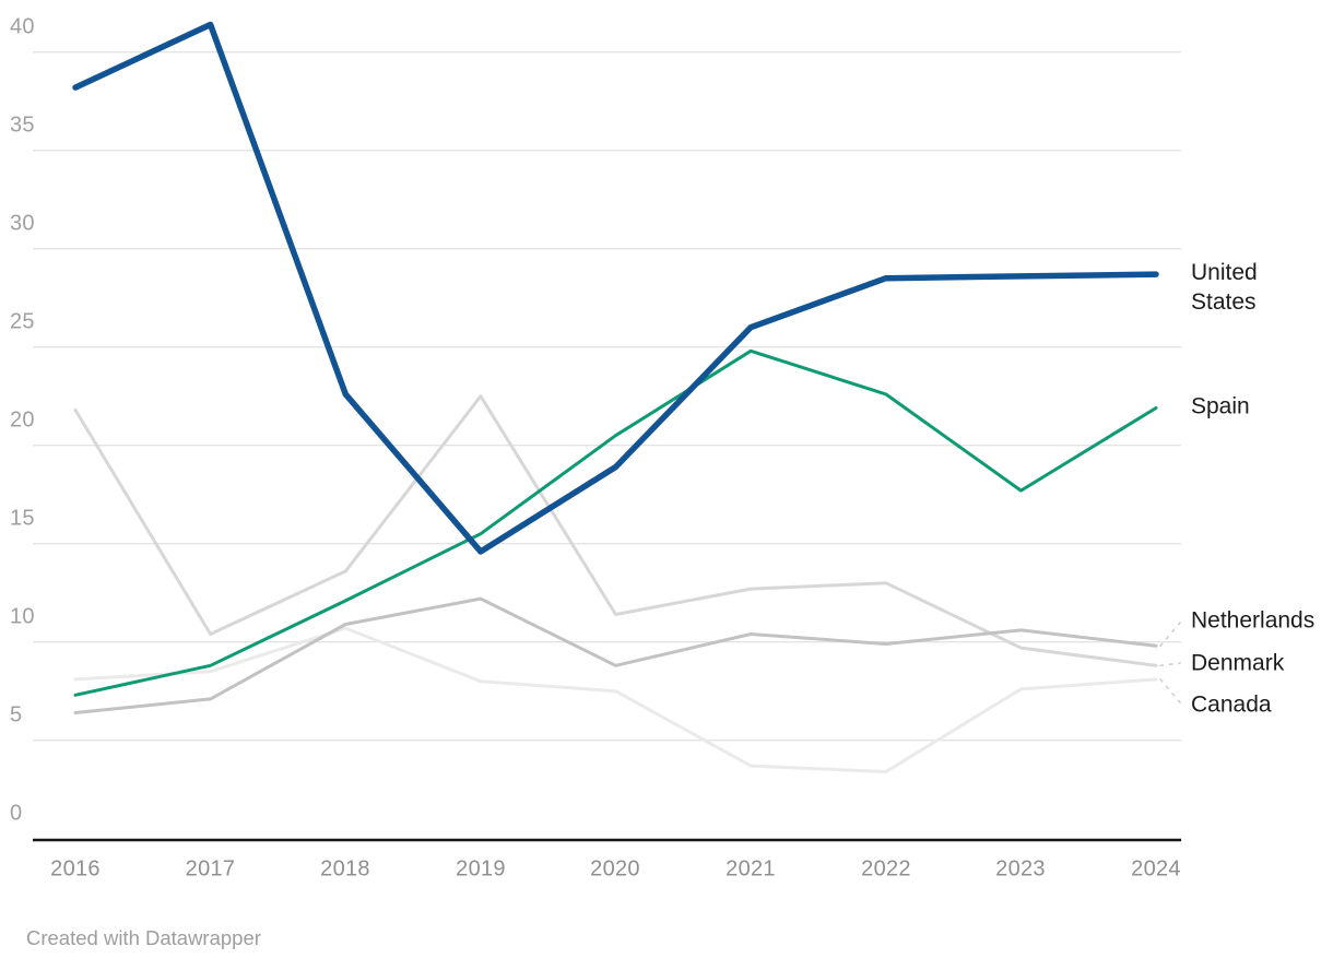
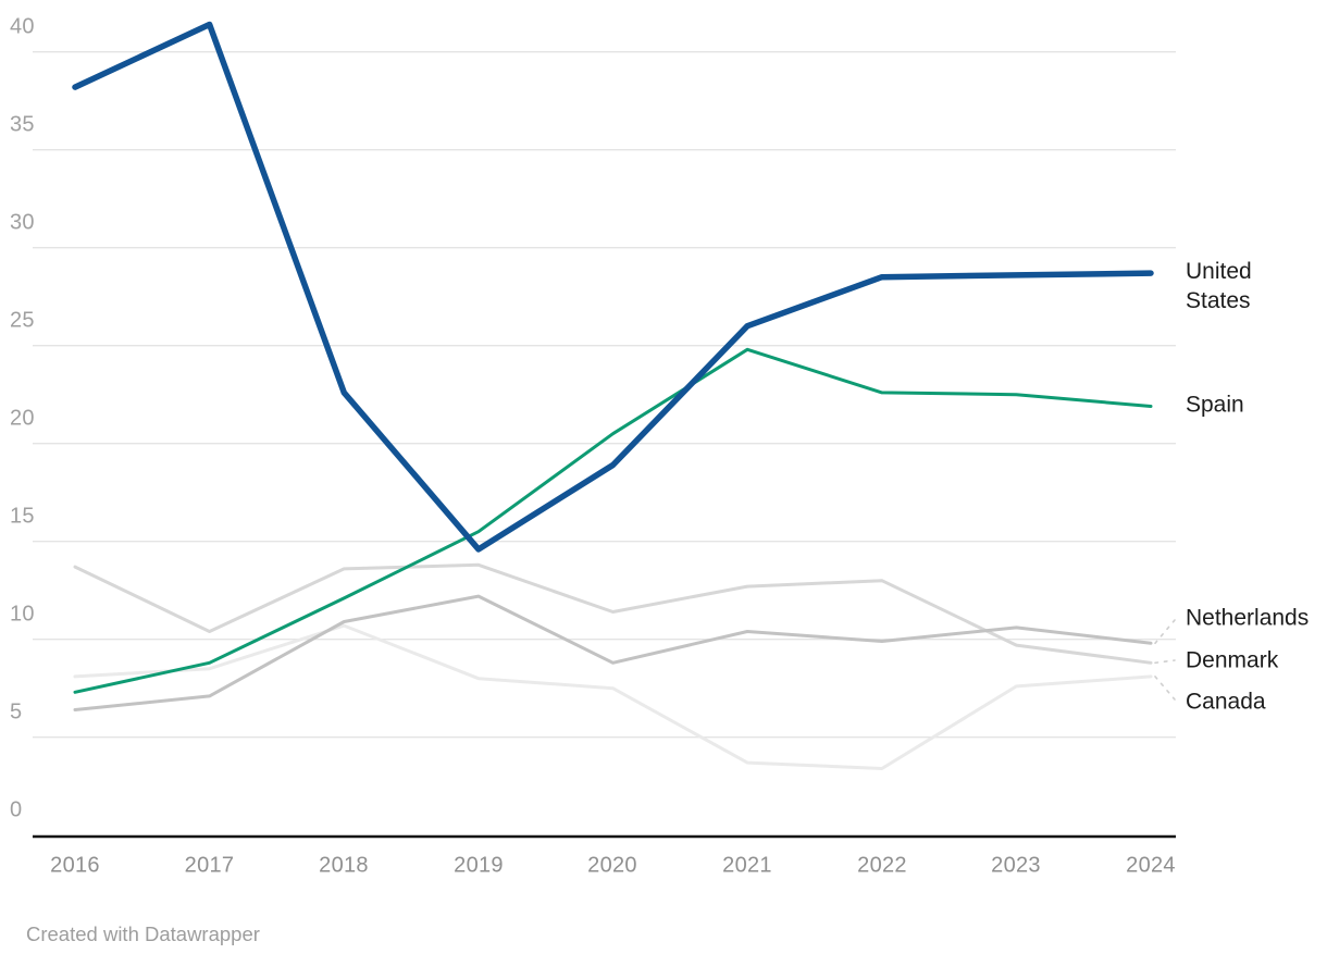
Denmark/2016: 21.8 -> 13.7
Denmark/2019: 22.5 -> 13.8
Spain/2023: 17.7 -> 22.5
